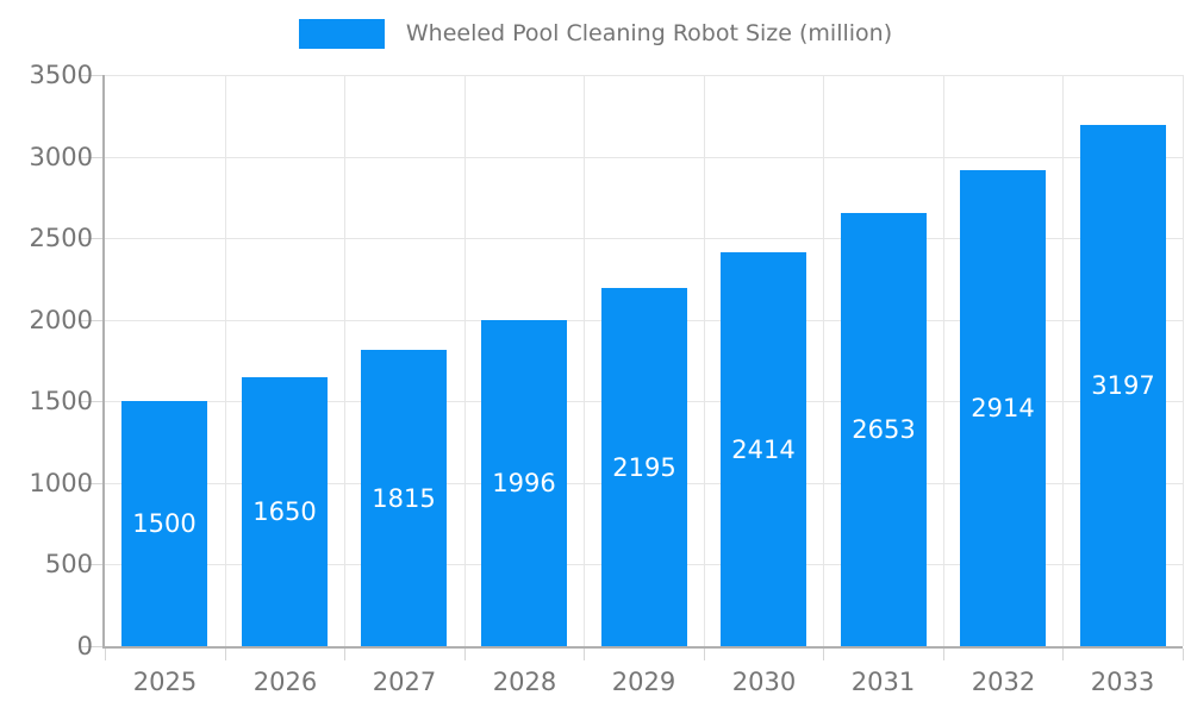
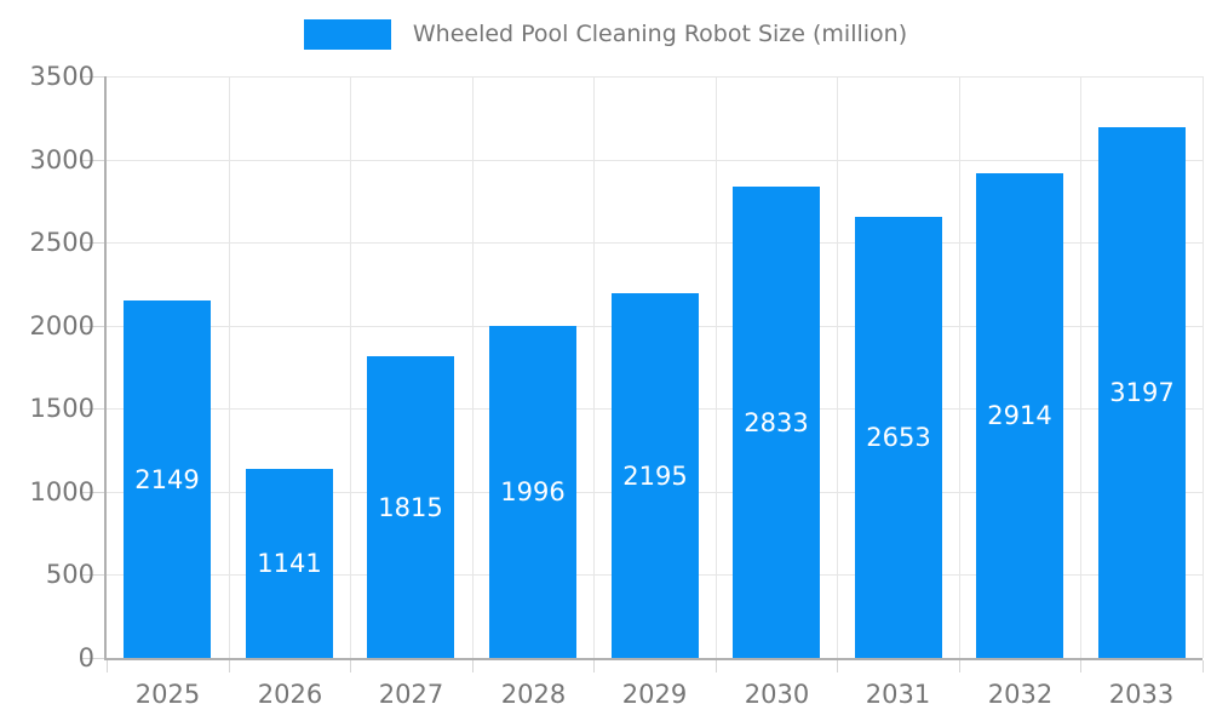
2025: 1500 -> 2149
2026: 1650 -> 1141
2030: 2414 -> 2833
